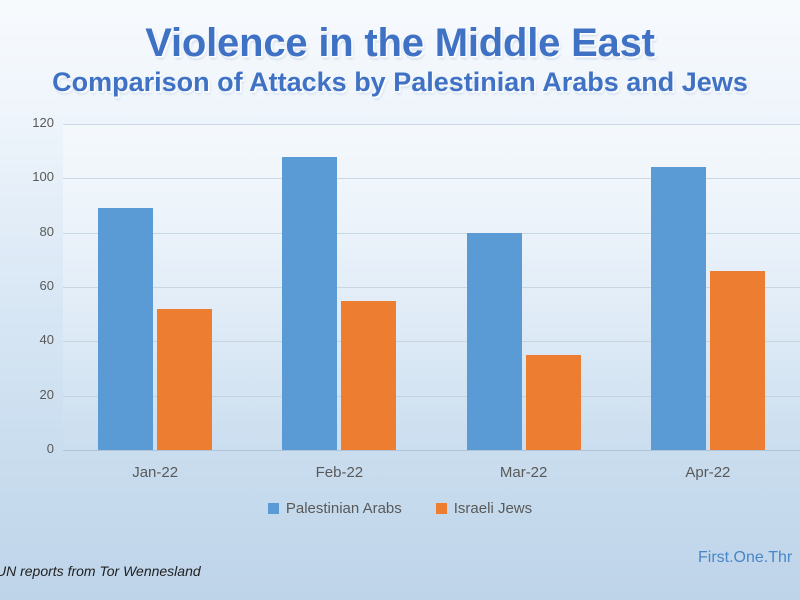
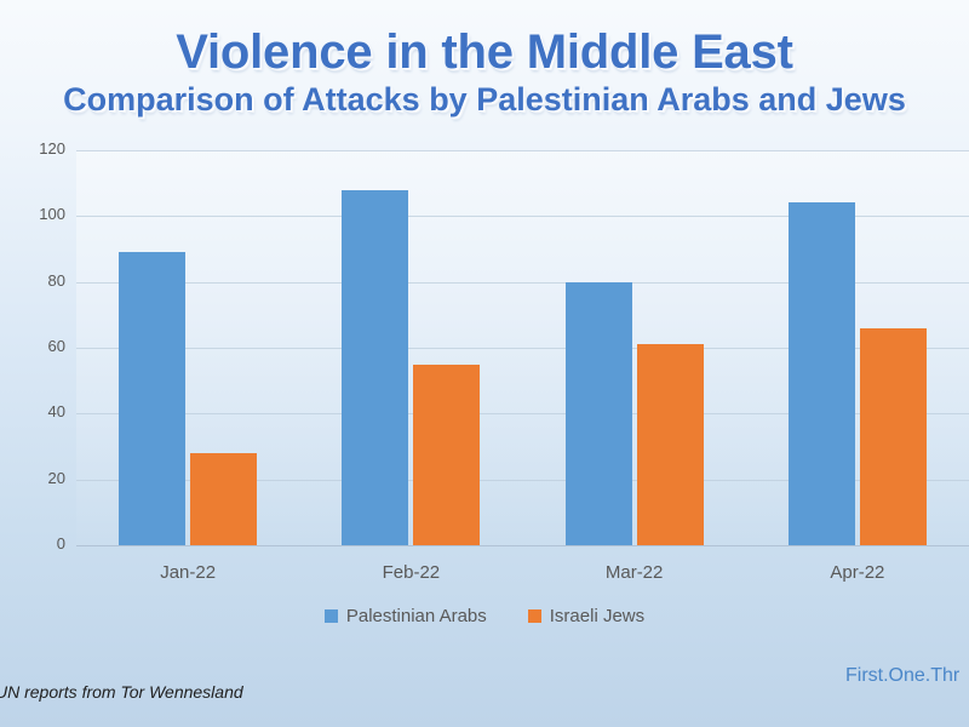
Israeli Jews/Jan-22: 52 -> 28
Israeli Jews/Mar-22: 35 -> 61
